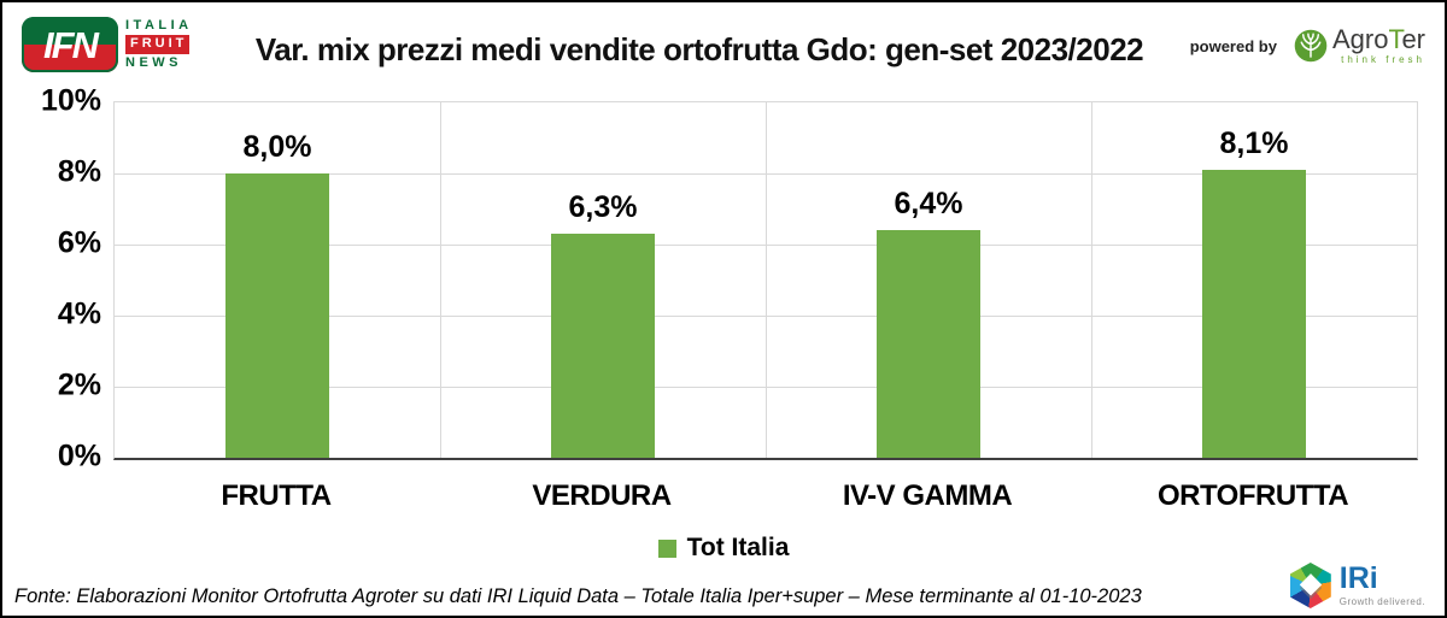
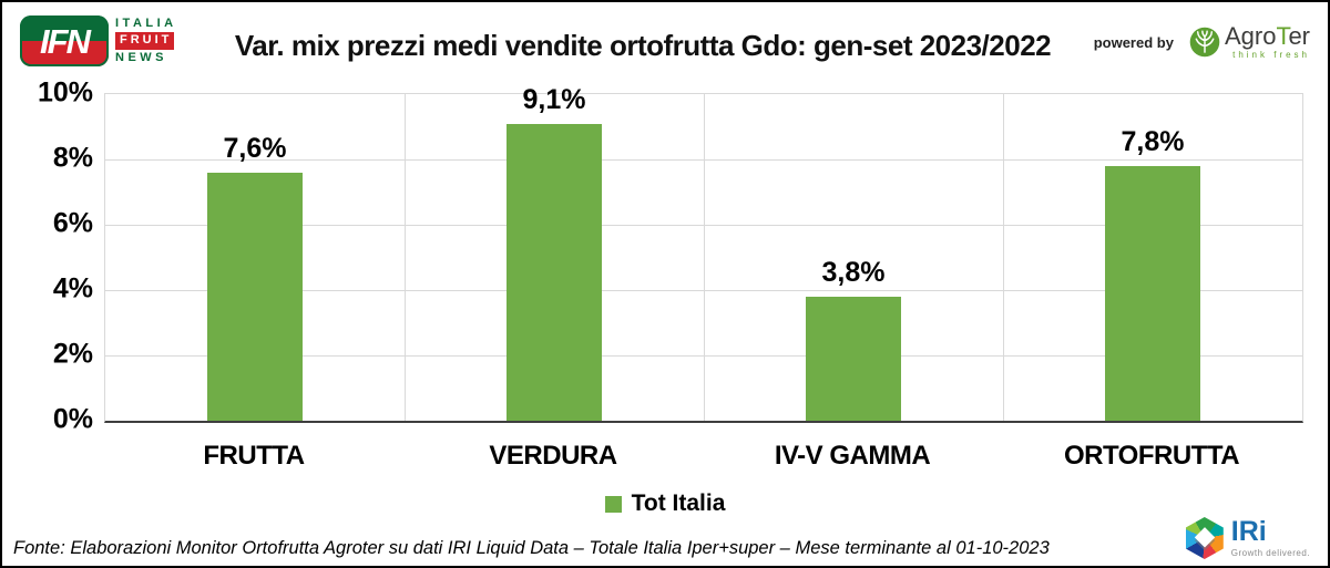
FRUTTA: 8,0% -> 7,6%
VERDURA: 6,3% -> 9,1%
IV-V GAMMA: 6,4% -> 3,8%
ORTOFRUTTA: 8,1% -> 7,8%
